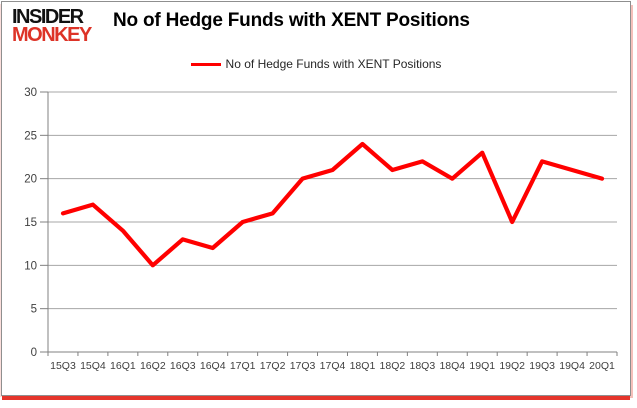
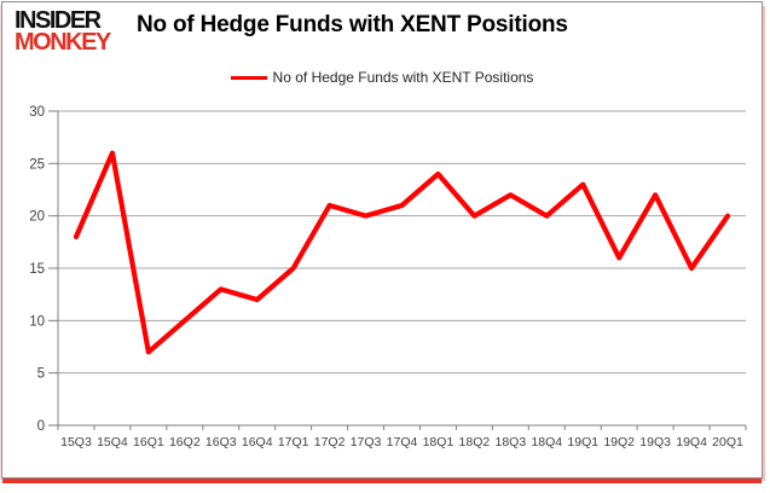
15Q3: 16 -> 18
15Q4: 17 -> 26
16Q1: 14 -> 7
17Q2: 16 -> 21
18Q2: 21 -> 20
19Q2: 15 -> 16
19Q4: 21 -> 15
